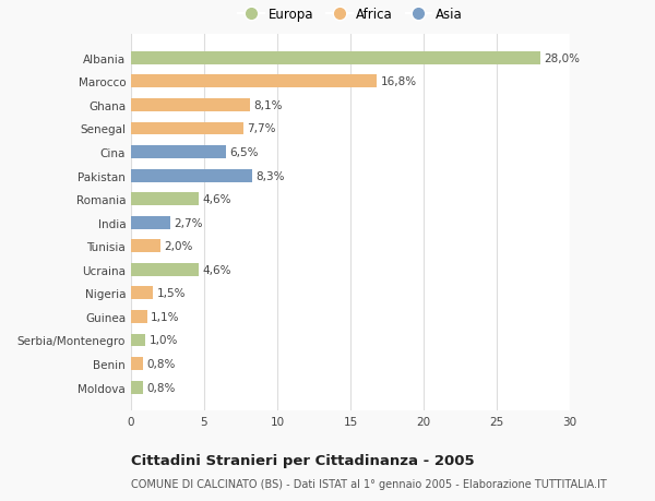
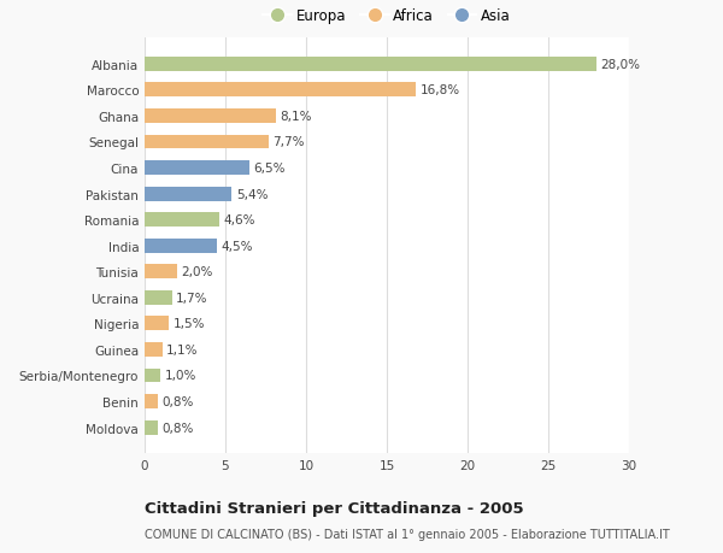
Pakistan: 8,3% -> 5,4%
India: 2,7% -> 4,5%
Ucraina: 4,6% -> 1,7%
